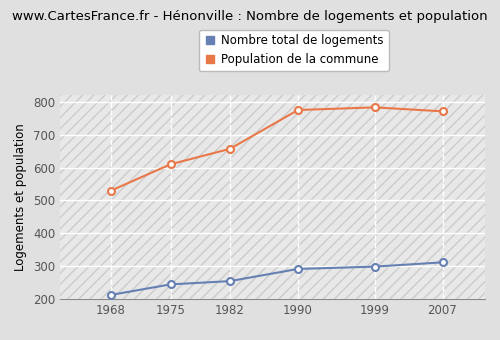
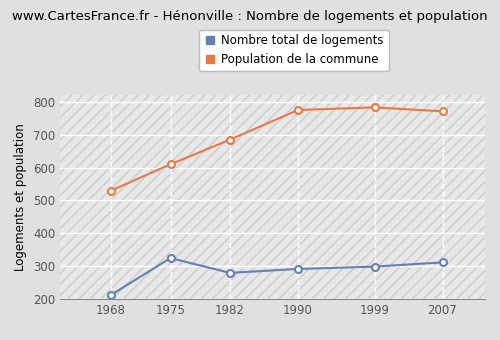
Nombre total de logements/1975: 245 -> 325
Nombre total de logements/1982: 255 -> 280
Population de la commune/1982: 657 -> 685
